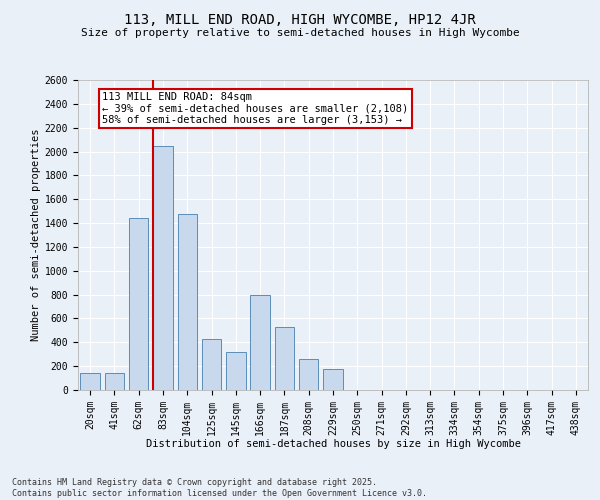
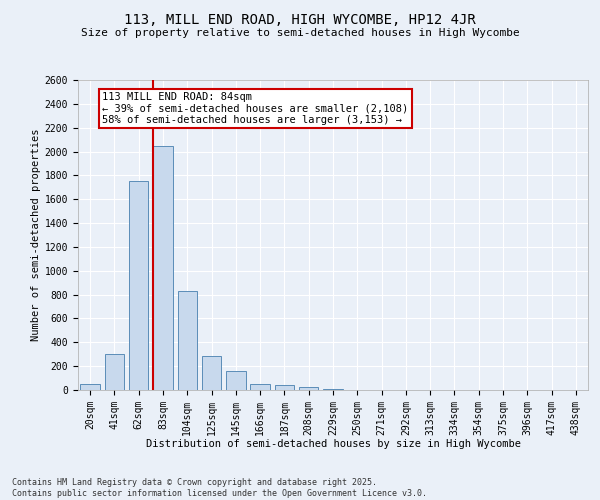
20sqm: 140 -> 50
41sqm: 140 -> 300
62sqm: 1440 -> 1750
104sqm: 1480 -> 830
125sqm: 430 -> 280
145sqm: 320 -> 160
166sqm: 800 -> 50
187sqm: 530 -> 40
208sqm: 260 -> 20
229sqm: 180 -> 0
